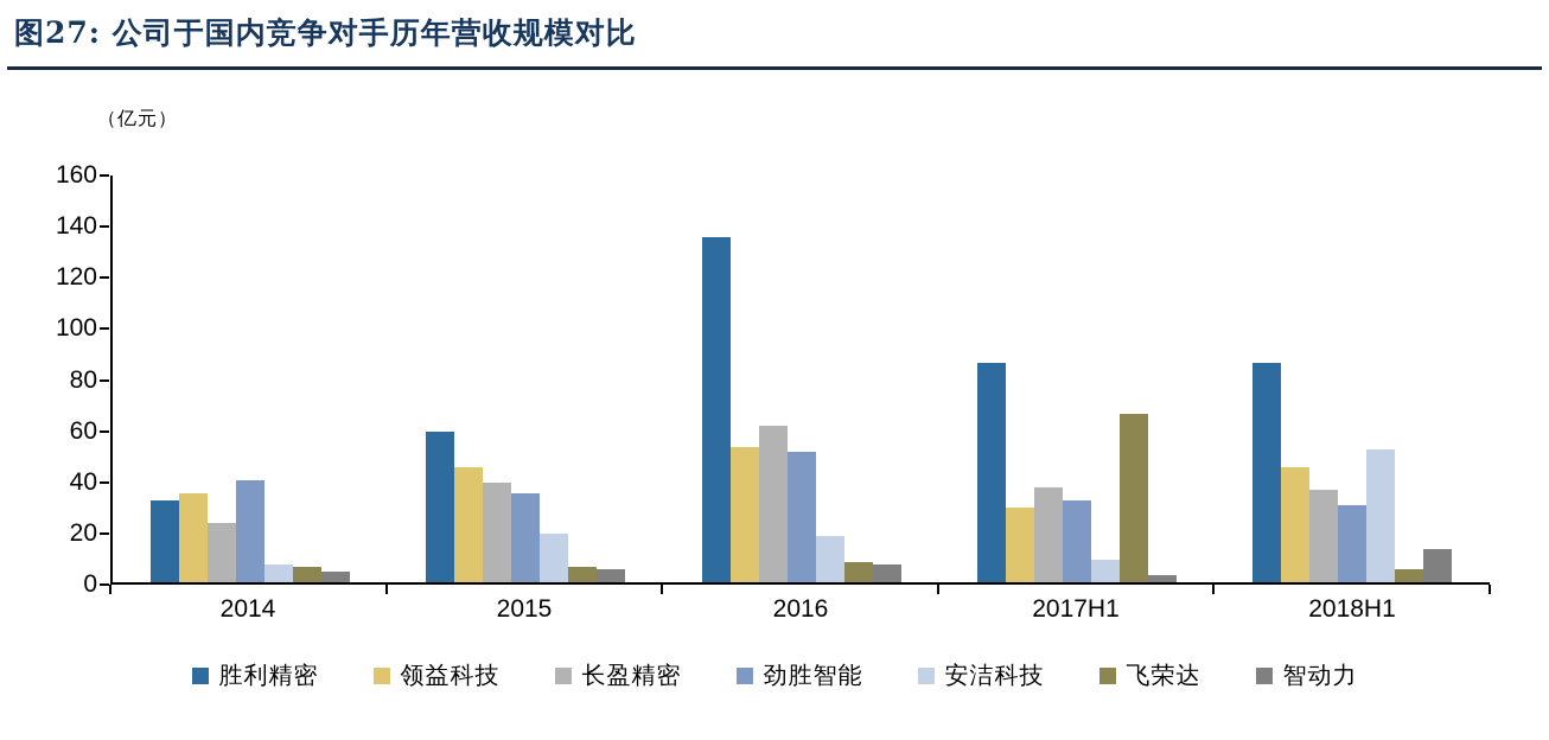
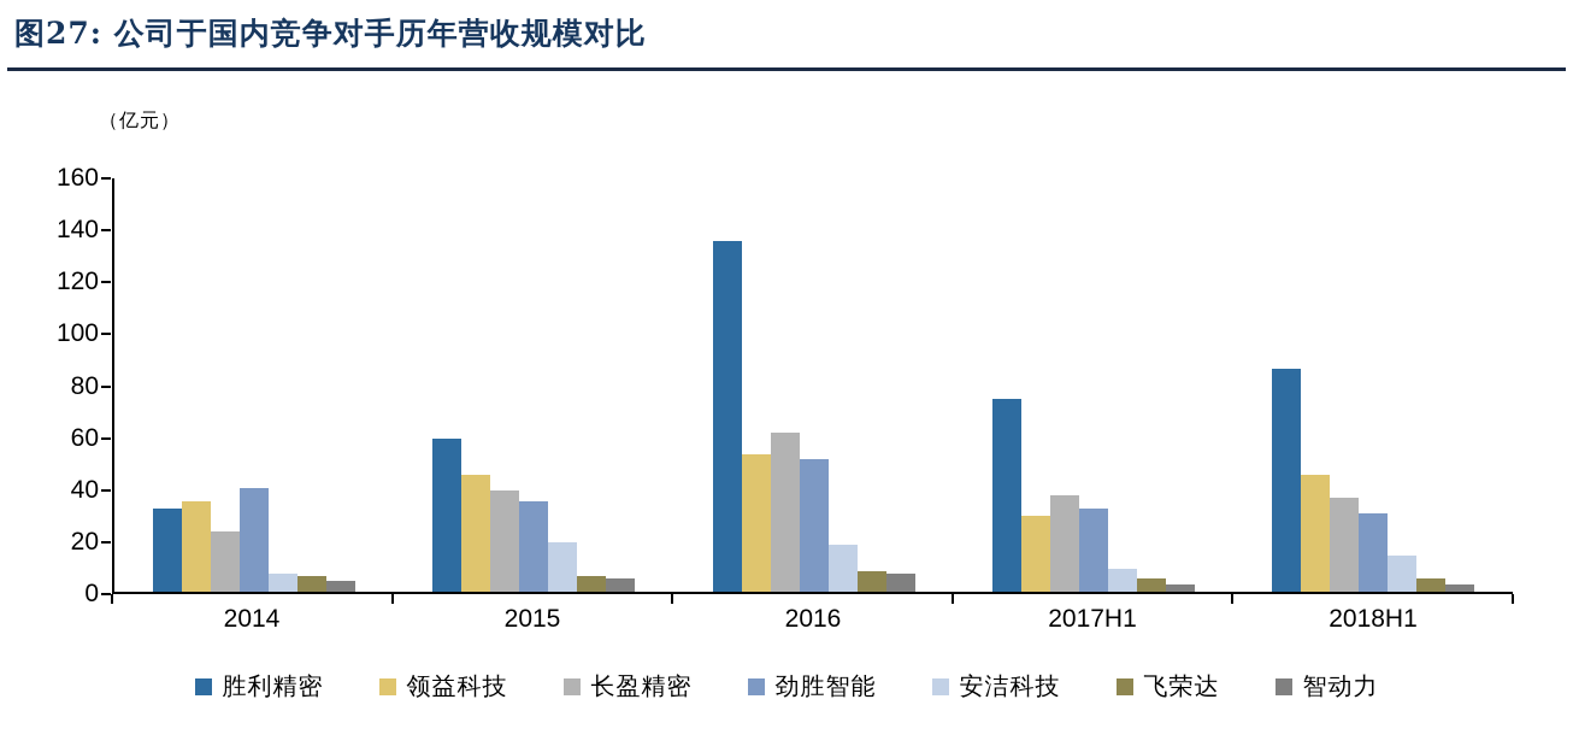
胜利精密/2017H1: 86 -> 74
飞荣达/2017H1: 66 -> 5
安洁科技/2018H1: 52 -> 14
智动力/2018H1: 13 -> 3
